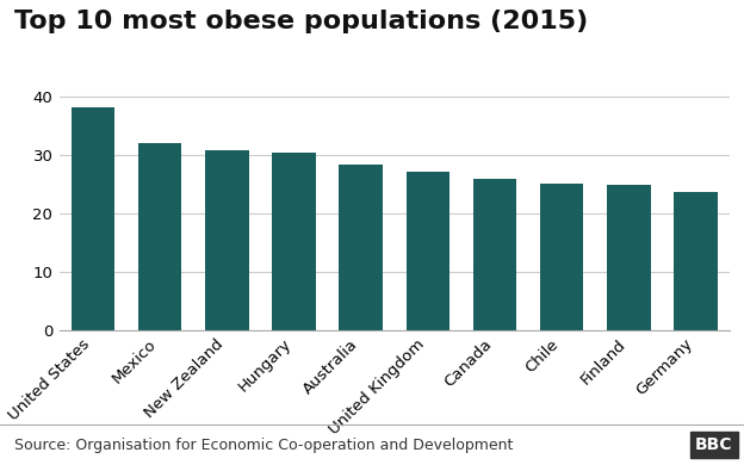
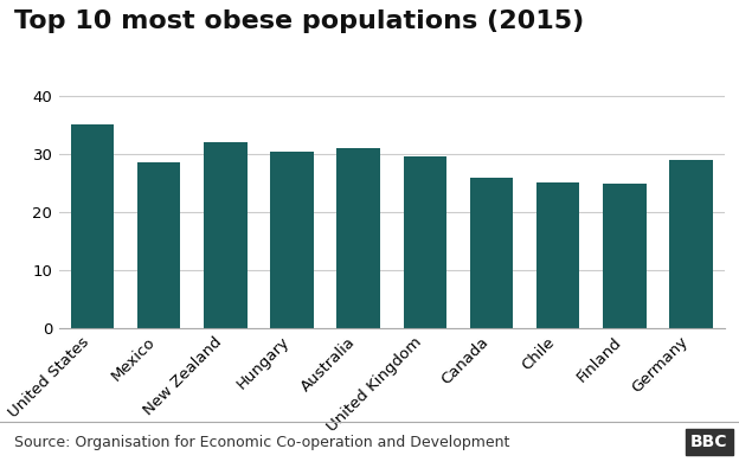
United States: 38.2 -> 35.0
Mexico: 32.0 -> 28.5
New Zealand: 30.7 -> 32.0
Australia: 28.3 -> 31.0
United Kingdom: 27.0 -> 29.5
Germany: 23.6 -> 29.0
